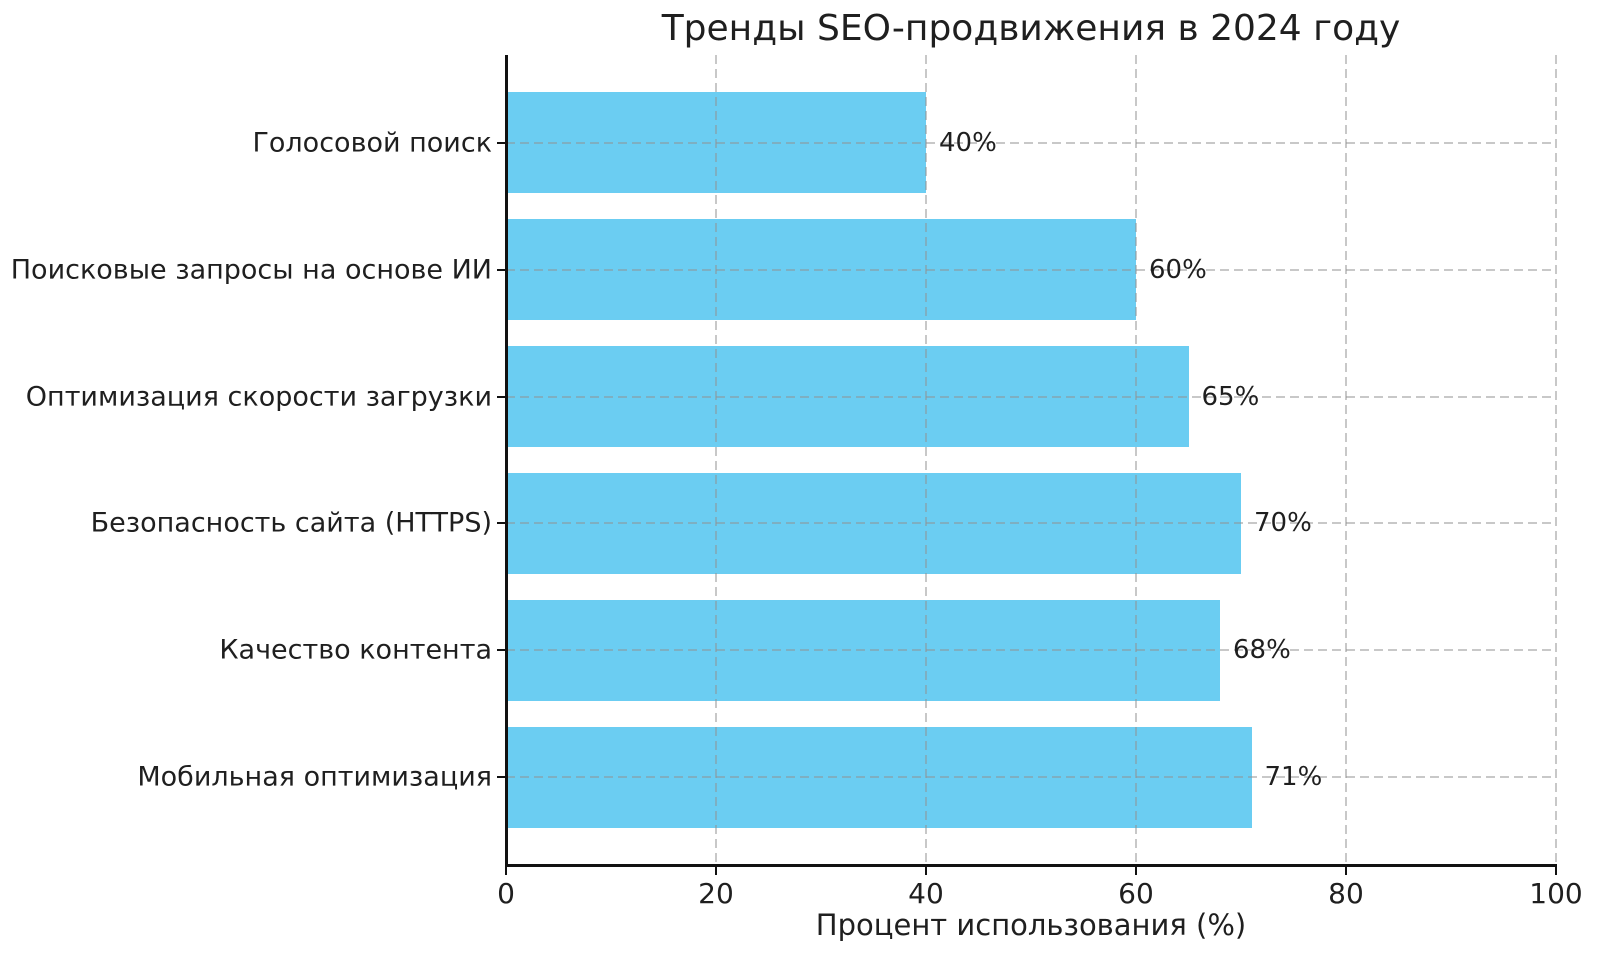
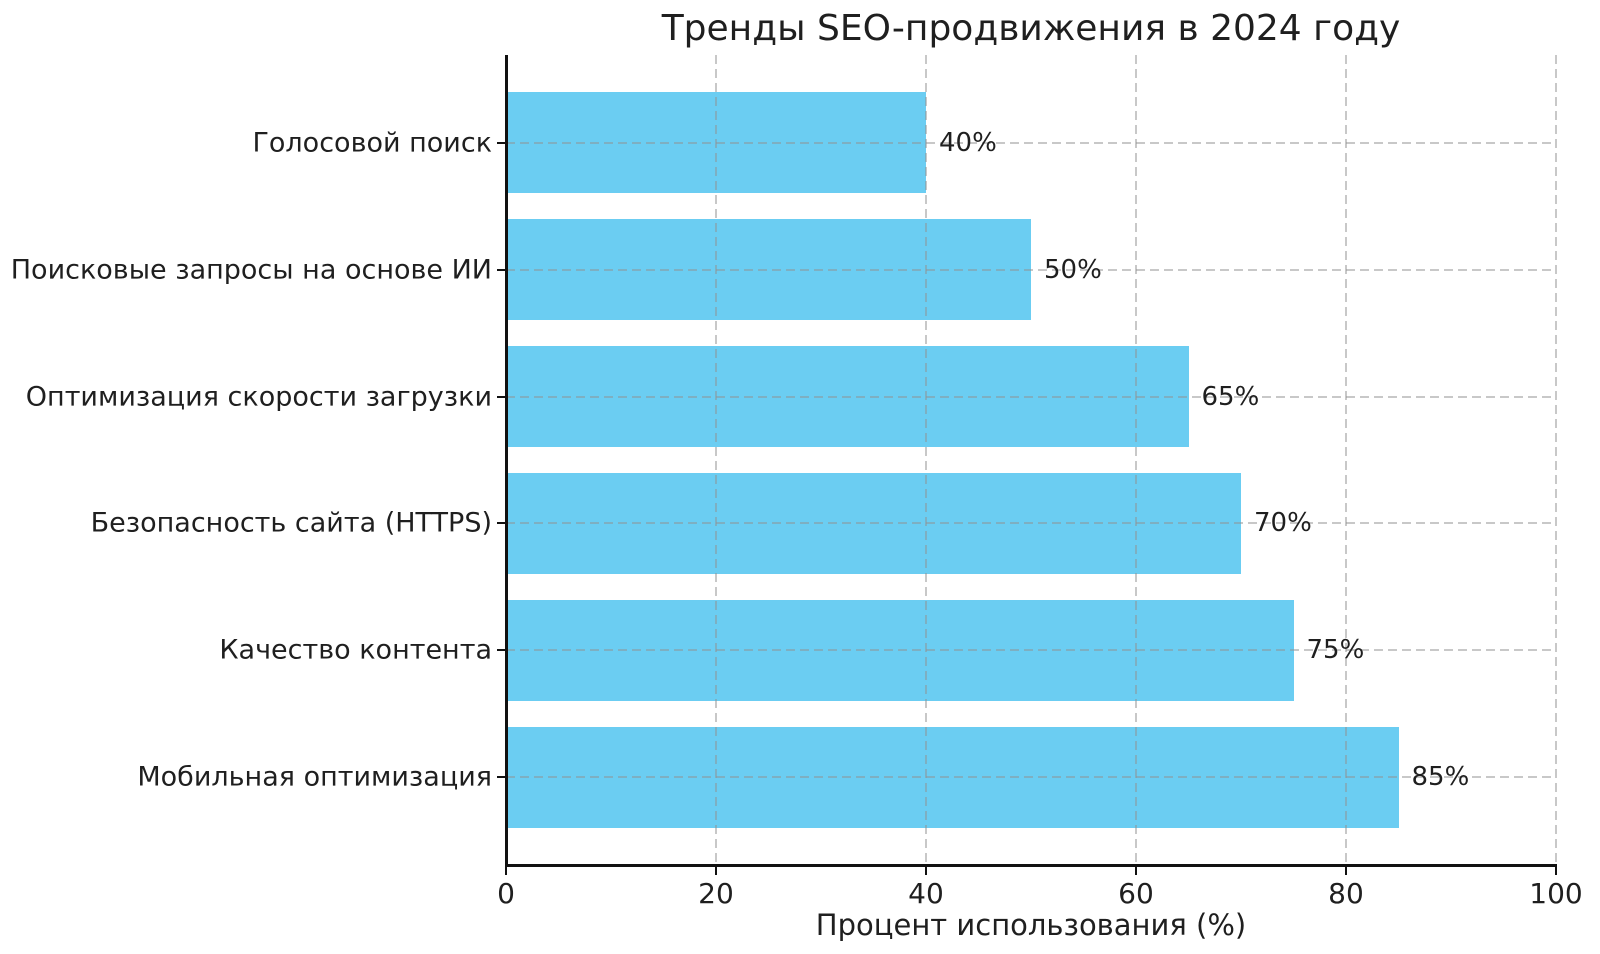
Поисковые запросы на основе ИИ: 60% -> 50%
Качество контента: 68% -> 75%
Мобильная оптимизация: 71% -> 85%
